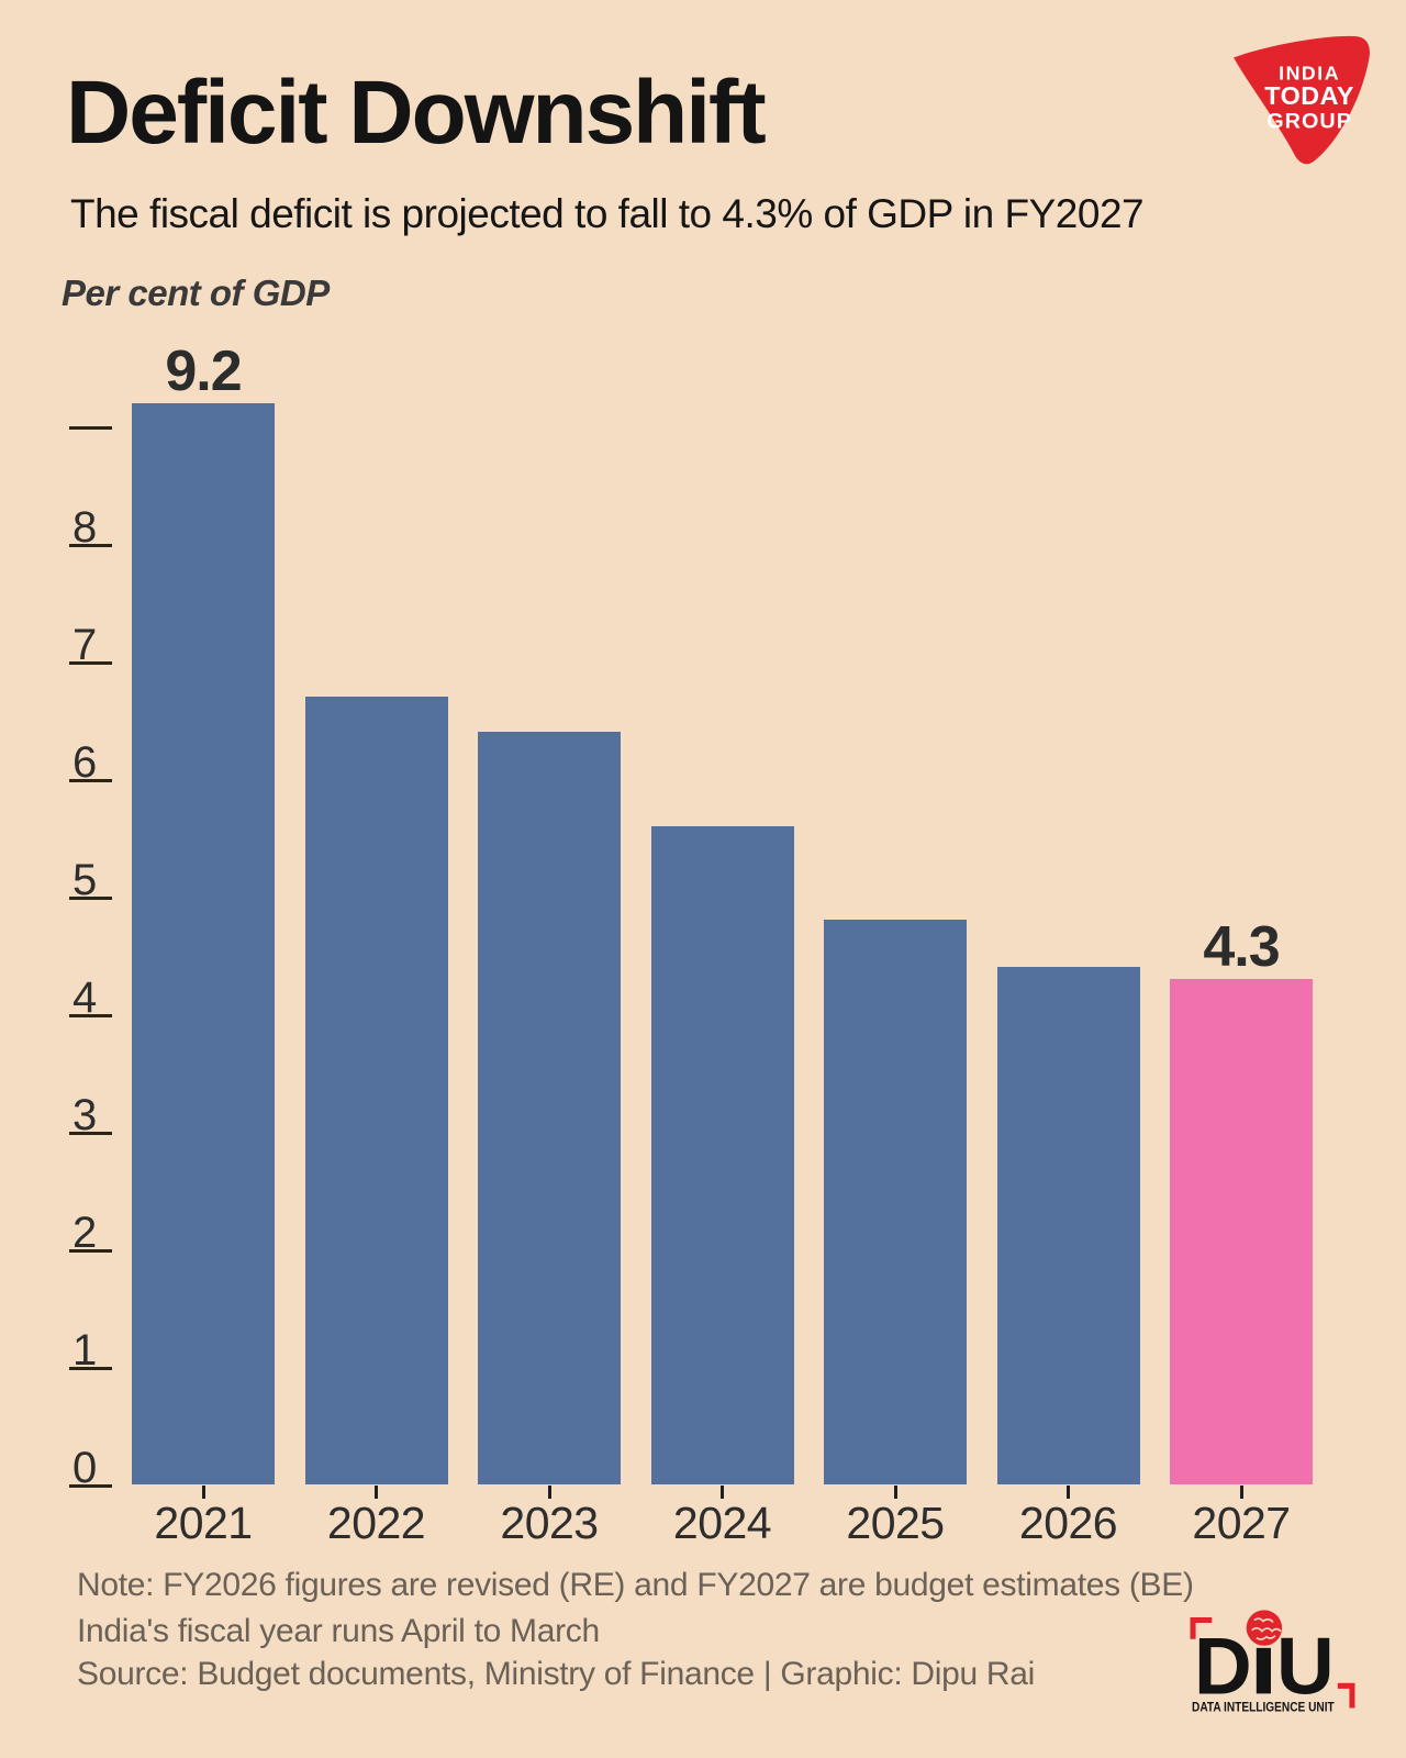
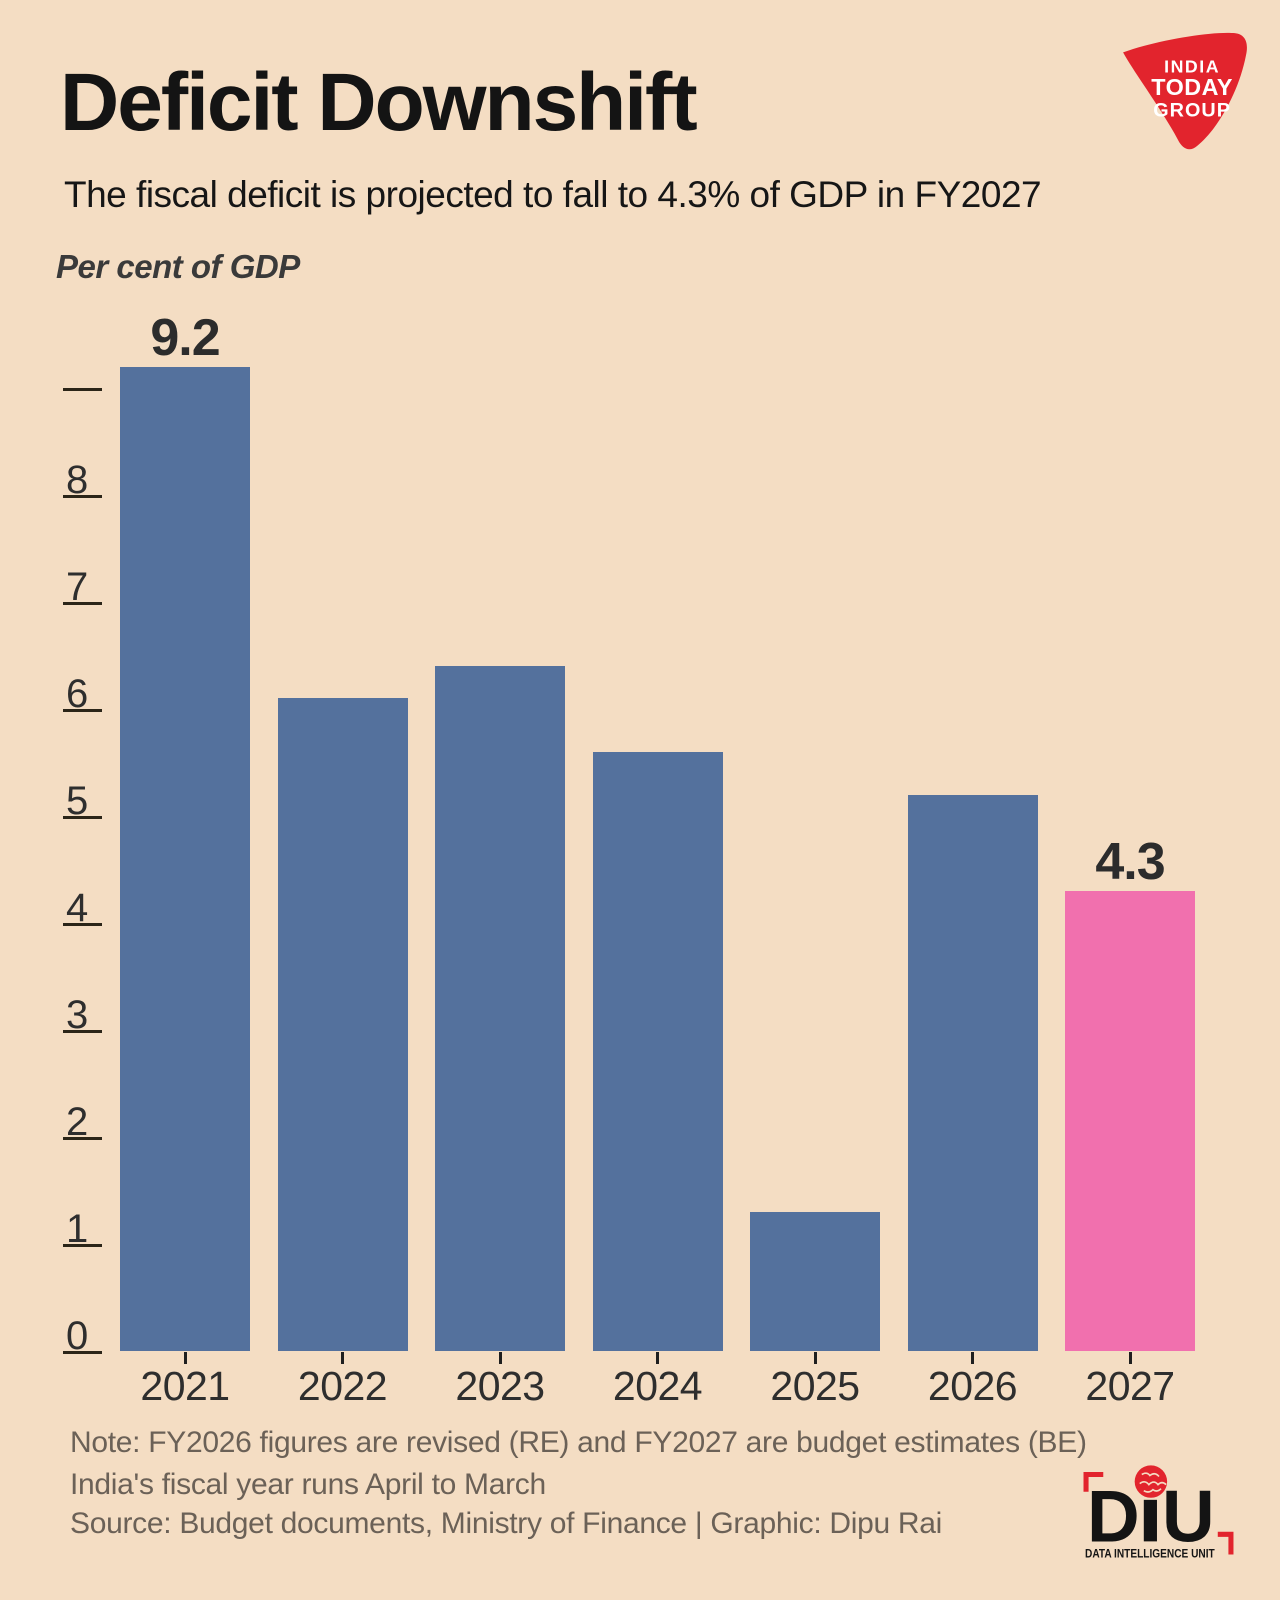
2022: 6.7 -> 6.1
2025: 4.8 -> 1.3
2026: 4.4 -> 5.2
